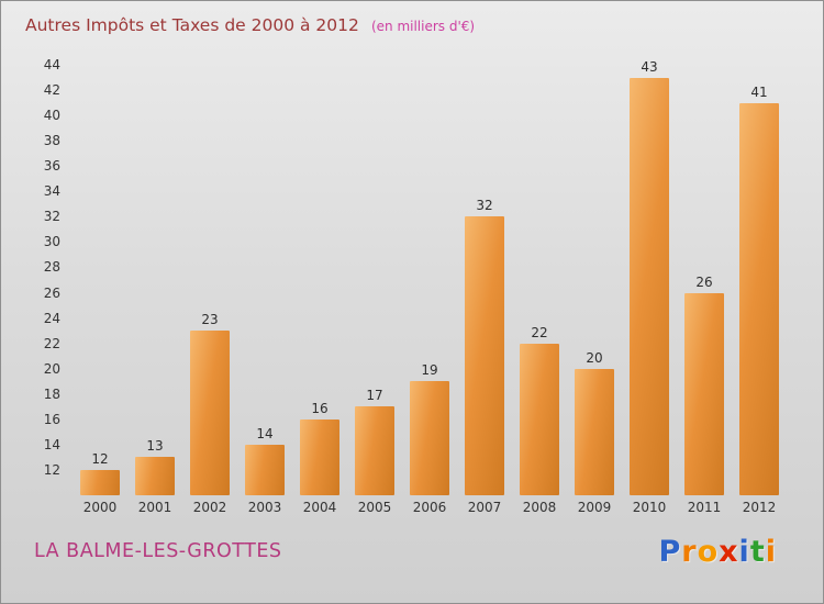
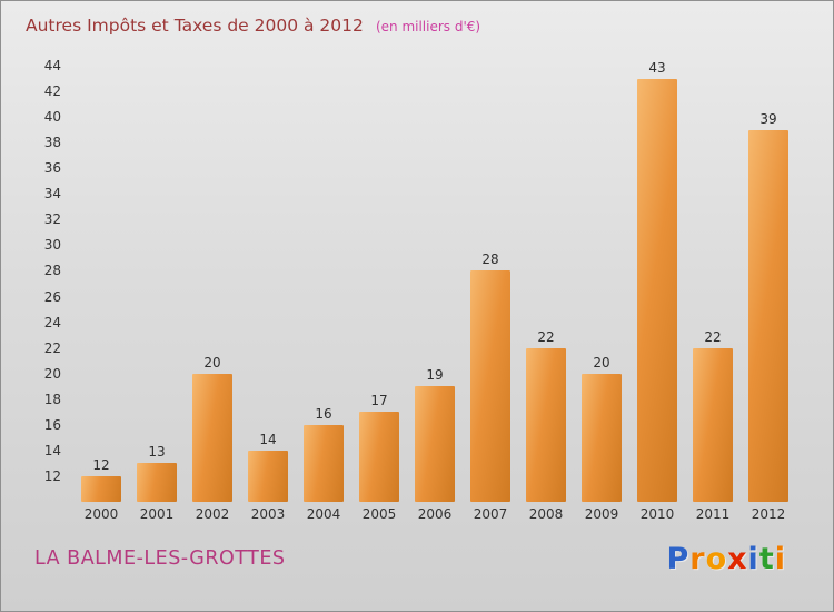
2002: 23 -> 20
2007: 32 -> 28
2011: 26 -> 22
2012: 41 -> 39
